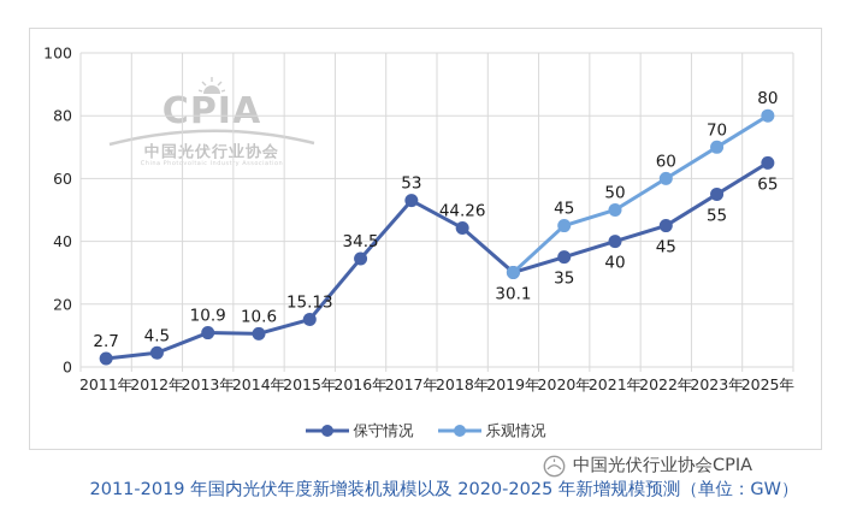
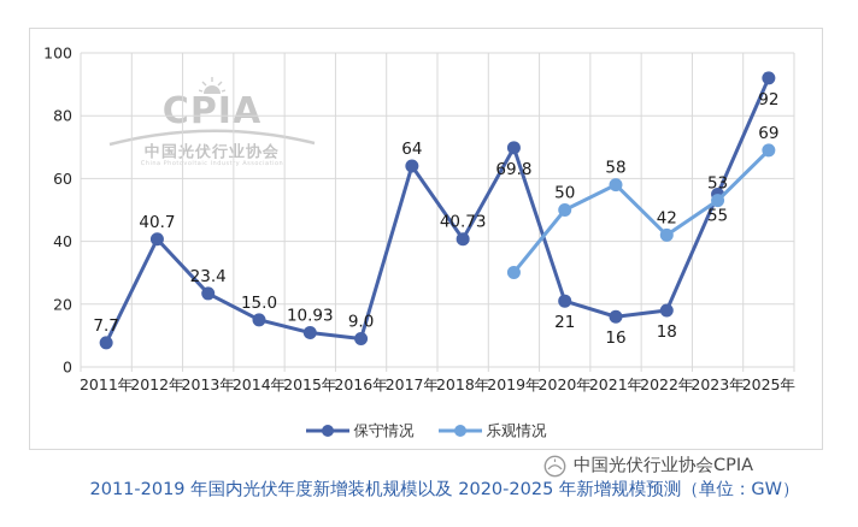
保守情况/2011年: 2.7 -> 7.7
保守情况/2012年: 4.5 -> 40.7
保守情况/2013年: 10.9 -> 23.4
保守情况/2014年: 10.6 -> 15.0
保守情况/2015年: 15.13 -> 10.93
保守情况/2016年: 34.5 -> 9.0
保守情况/2017年: 53 -> 64
保守情况/2018年: 44.26 -> 40.73
保守情况/2019年: 30.1 -> 69.8
保守情况/2020年: 35 -> 21
乐观情况/2020年: 45 -> 50
保守情况/2021年: 40 -> 16
乐观情况/2021年: 50 -> 58
保守情况/2022年: 45 -> 18
乐观情况/2022年: 60 -> 42
乐观情况/2023年: 70 -> 53
保守情况/2025年: 65 -> 92
乐观情况/2025年: 80 -> 69
